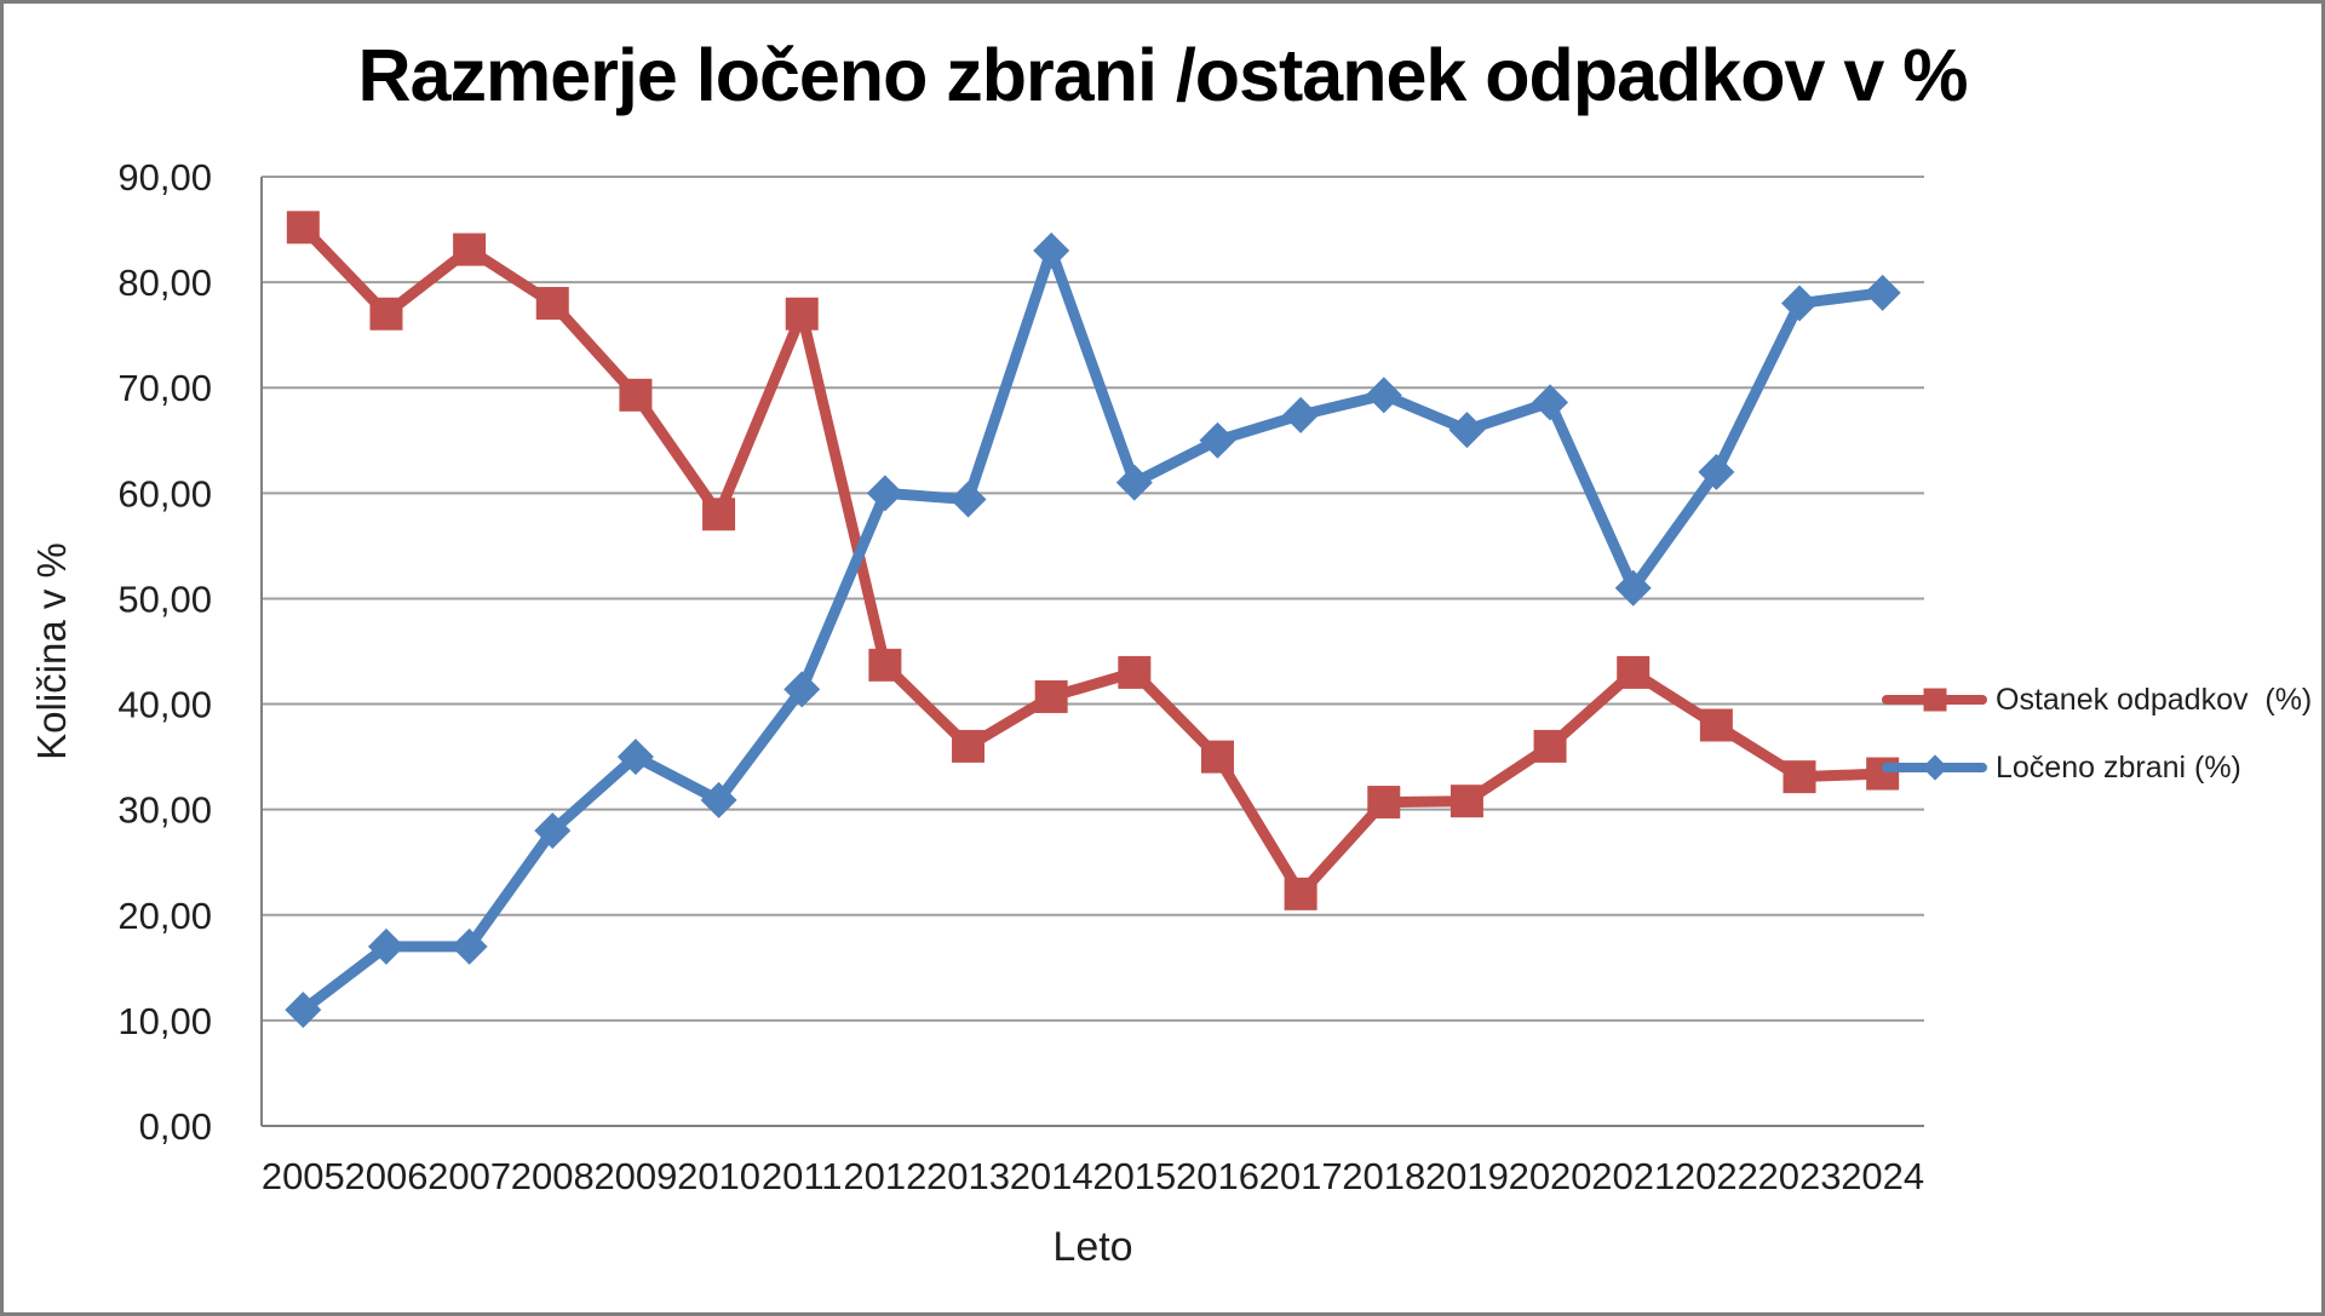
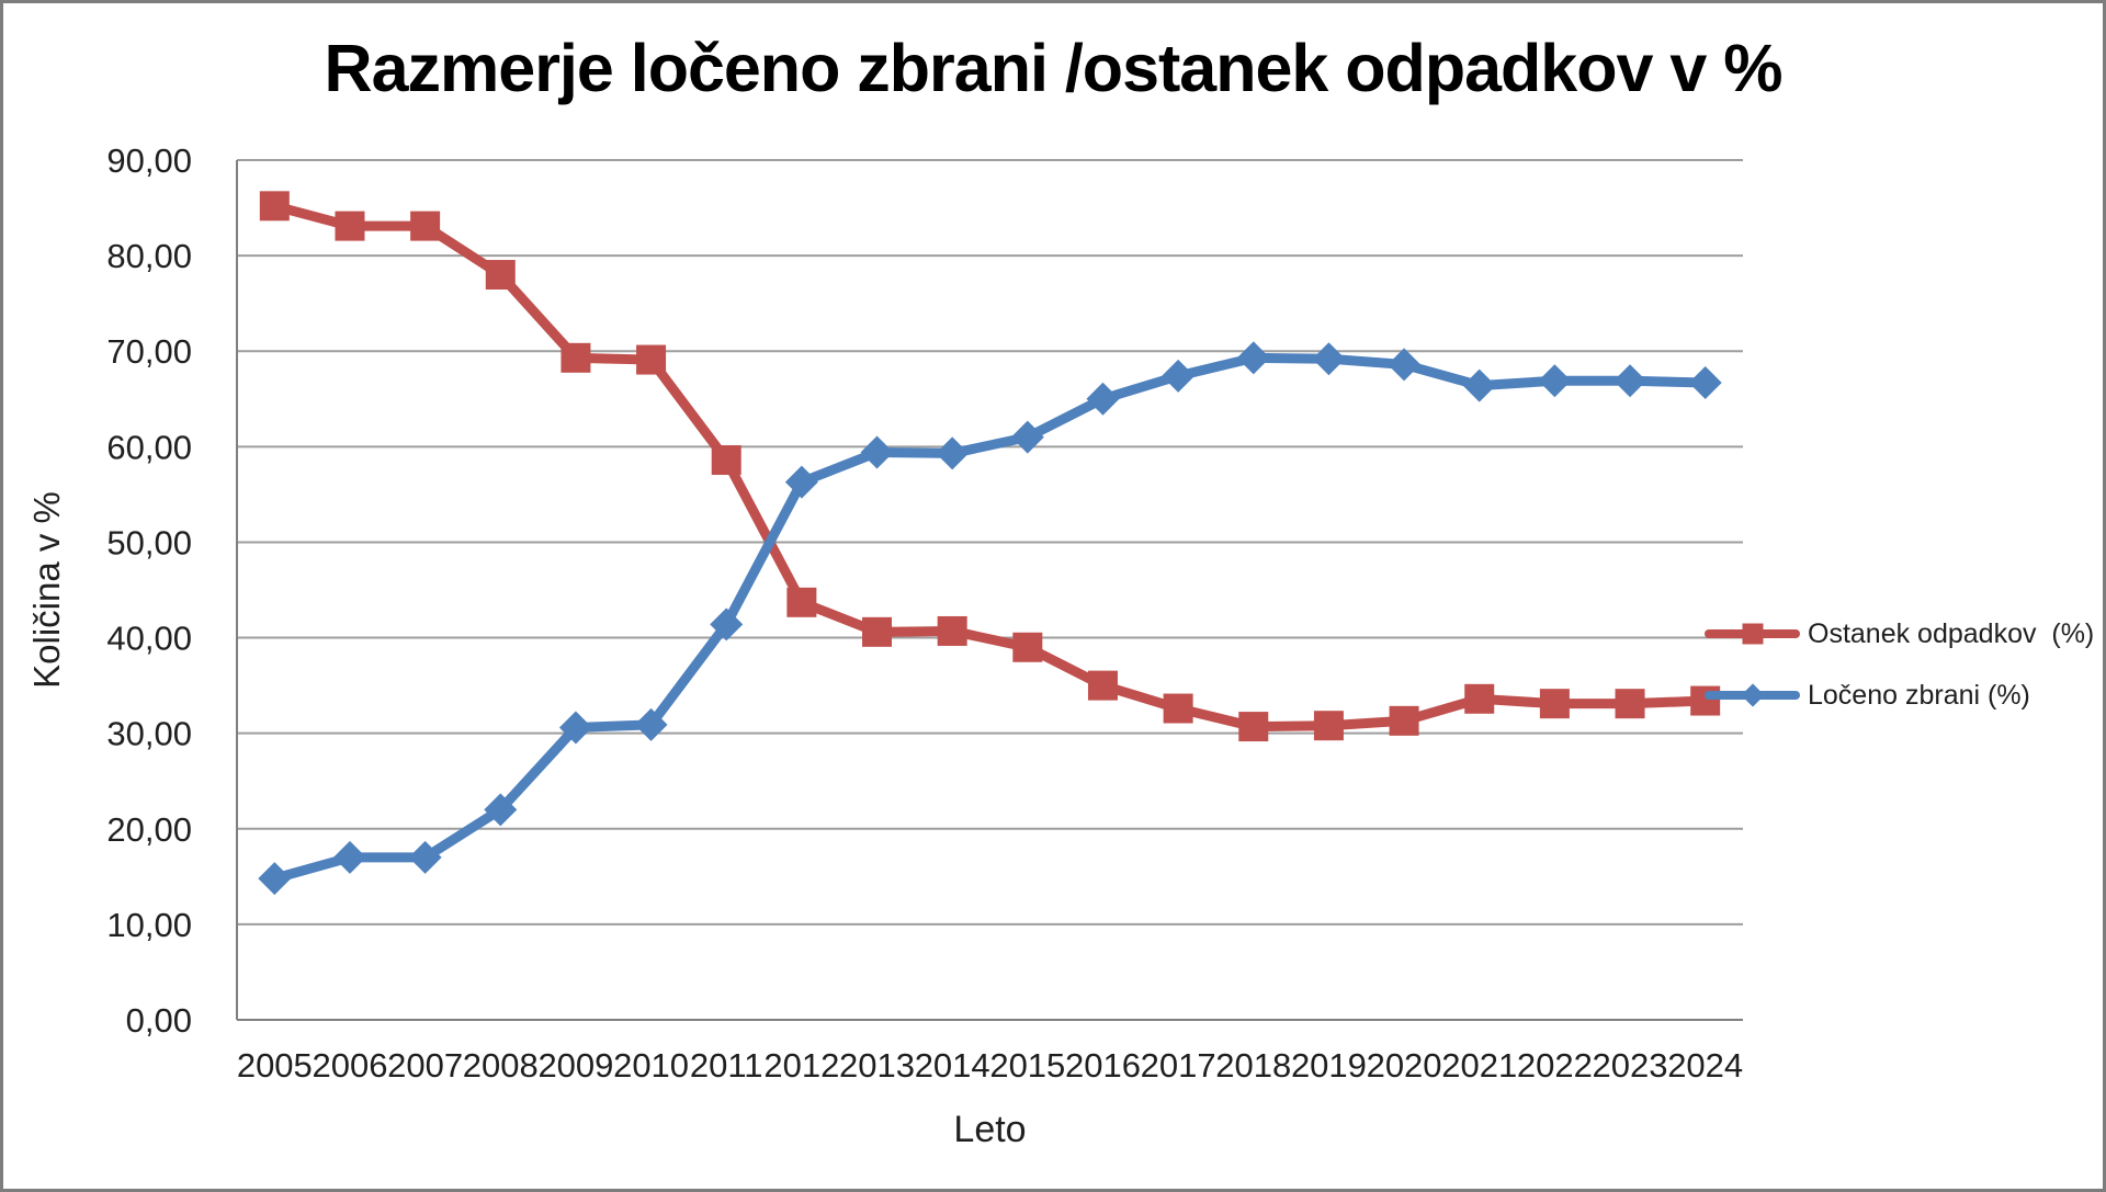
Ločeno zbrani (%)/2005: 11 -> 15
Ostanek odpadkov (%)/2006: 77 -> 83
Ločeno zbrani (%)/2008: 28 -> 22
Ločeno zbrani (%)/2009: 35 -> 31
Ostanek odpadkov (%)/2010: 58 -> 69
Ostanek odpadkov (%)/2011: 77 -> 59
Ločeno zbrani (%)/2012: 60 -> 56
Ostanek odpadkov (%)/2013: 36 -> 41
Ločeno zbrani (%)/2014: 83 -> 59
Ostanek odpadkov (%)/2015: 43 -> 39
Ostanek odpadkov (%)/2017: 22 -> 33
Ločeno zbrani (%)/2019: 66 -> 69
Ostanek odpadkov (%)/2020: 36 -> 31
Ostanek odpadkov (%)/2021: 43 -> 34
Ločeno zbrani (%)/2021: 51 -> 66
Ostanek odpadkov (%)/2022: 38 -> 33
Ločeno zbrani (%)/2022: 62 -> 67
Ločeno zbrani (%)/2023: 78 -> 67
Ločeno zbrani (%)/2024: 79 -> 67
